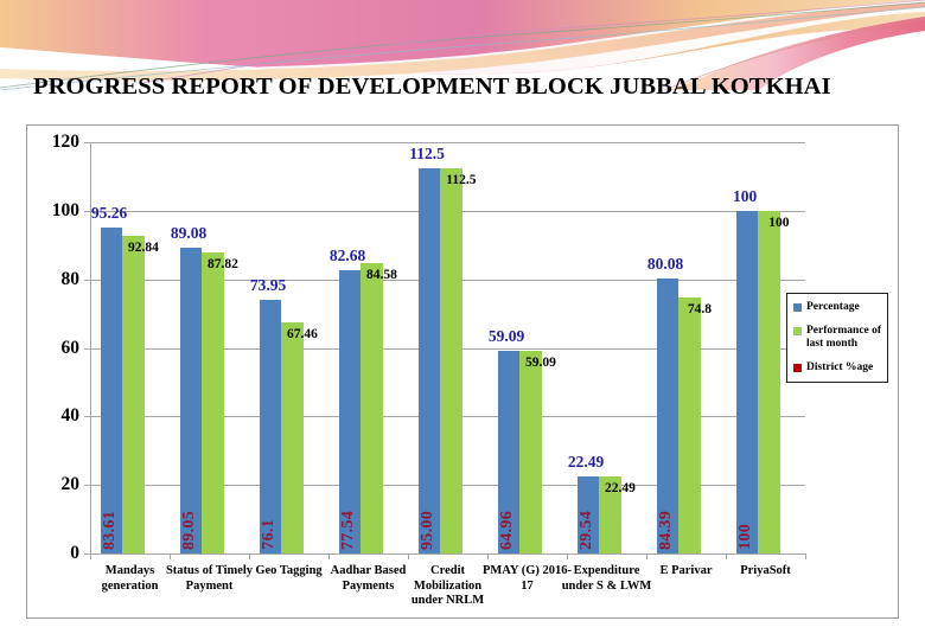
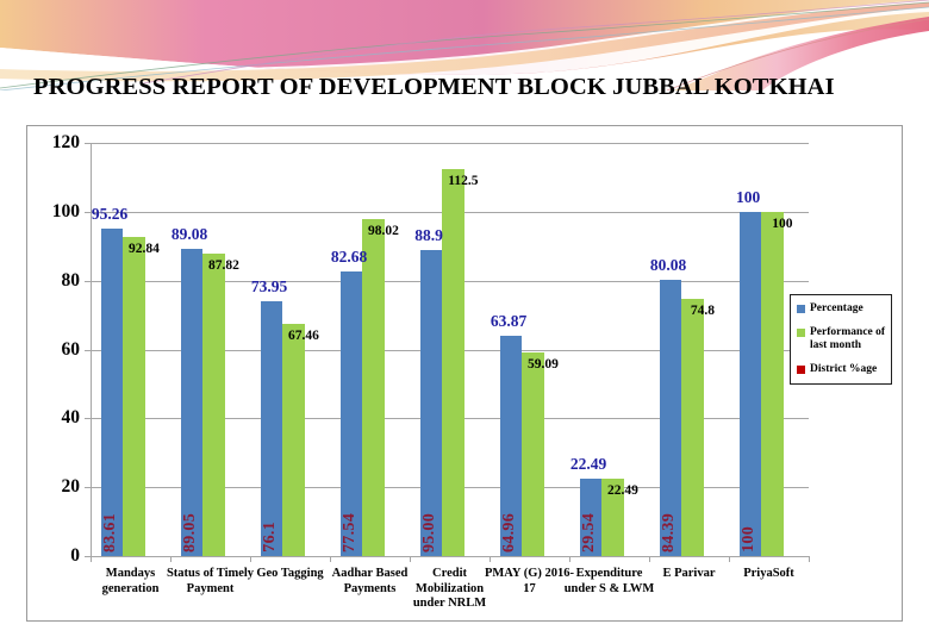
Performance of last month/Aadhar Based Payments: 84.58 -> 98.02
Percentage/Credit Mobilization under NRLM: 112.5 -> 88.9
Percentage/PMAY (G) 2016-17: 59.09 -> 63.87
